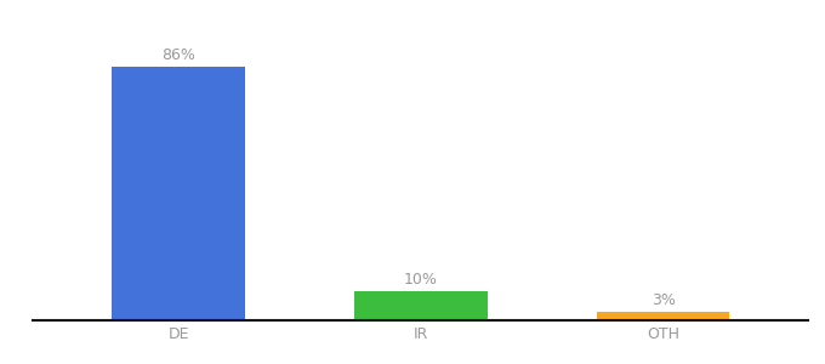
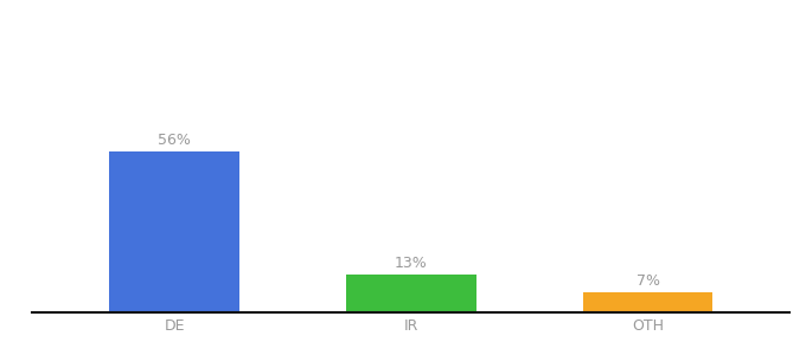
DE: 86% -> 56%
IR: 10% -> 13%
OTH: 3% -> 7%
